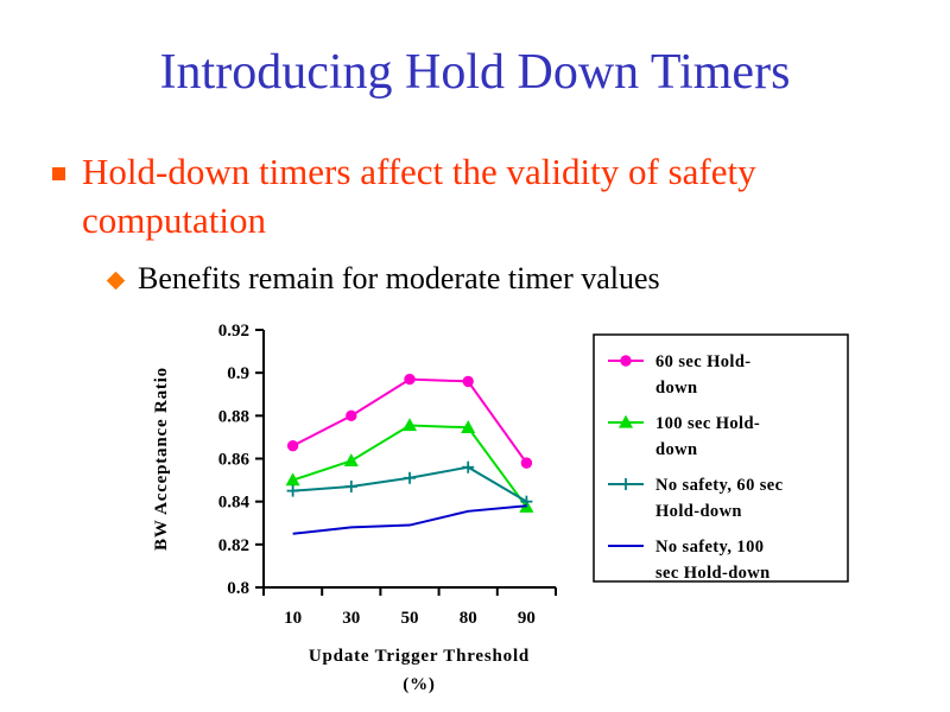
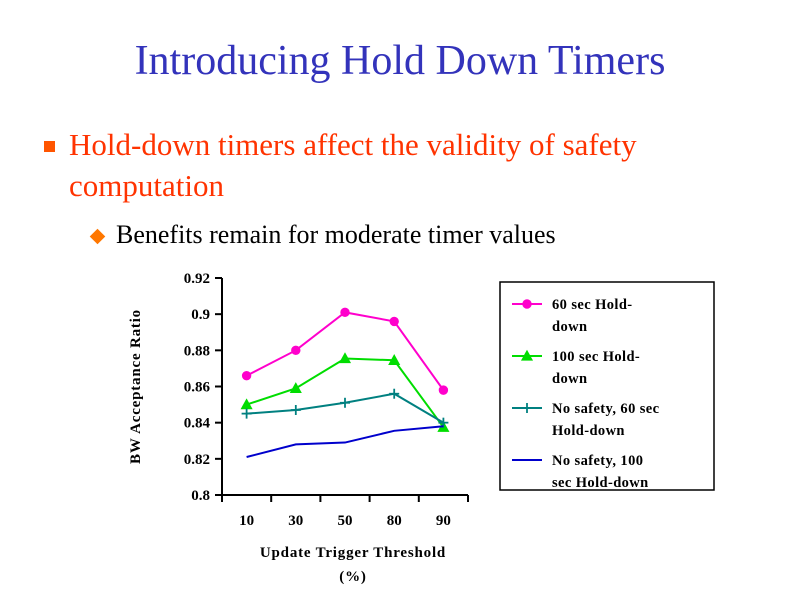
No safety, 100 sec Hold-down/10: 0.825 -> 0.821
60 sec Hold-down/50: 0.897 -> 0.901
